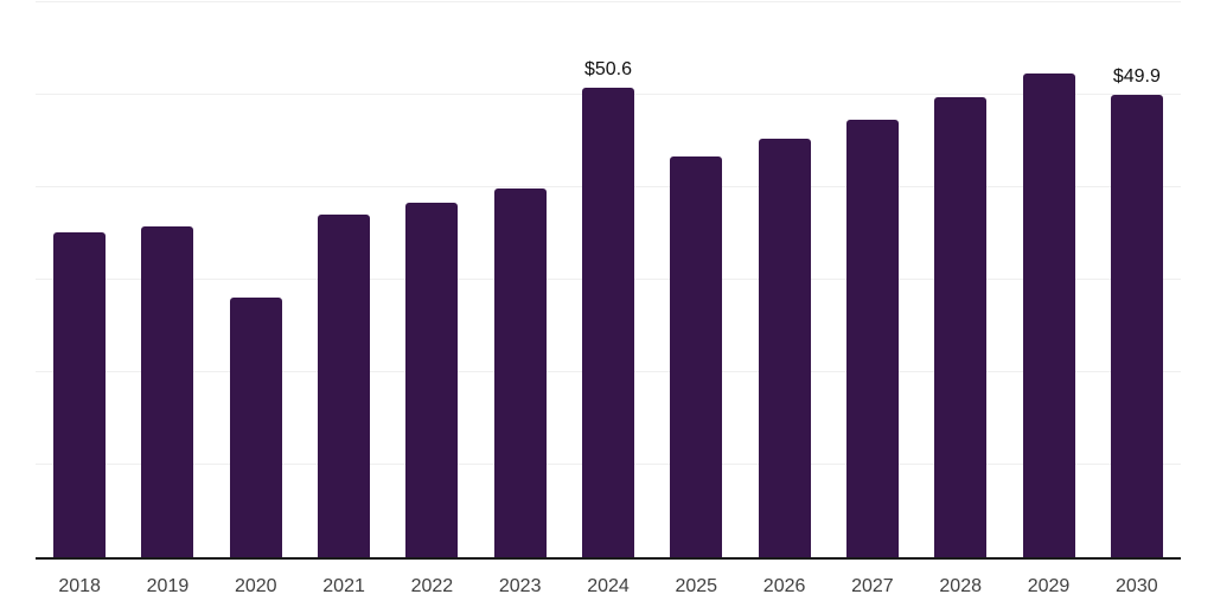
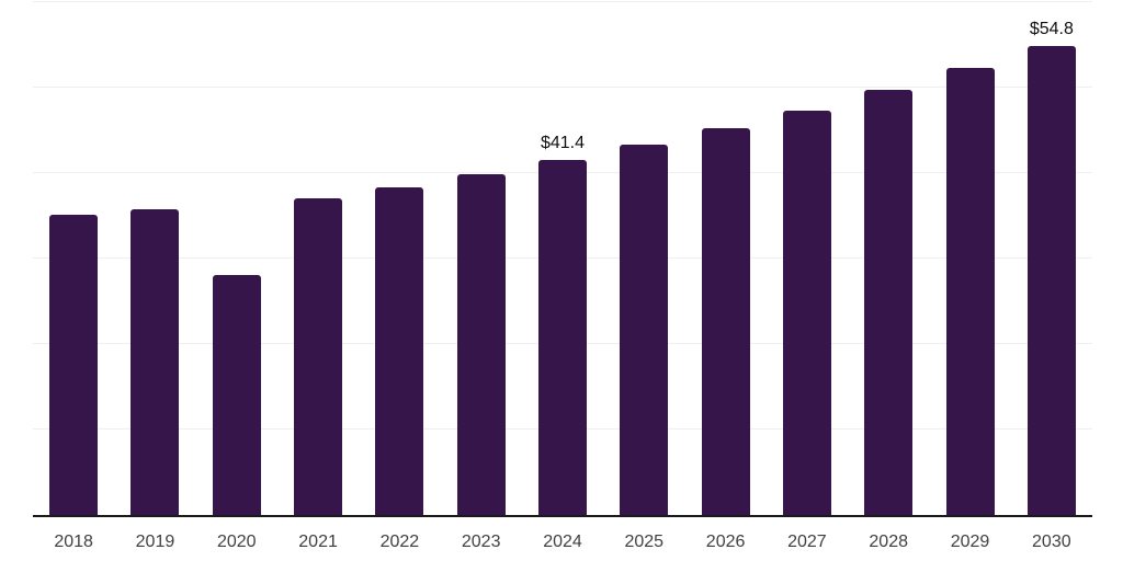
2024: $50.6 -> $41.4
2030: $49.9 -> $54.8
